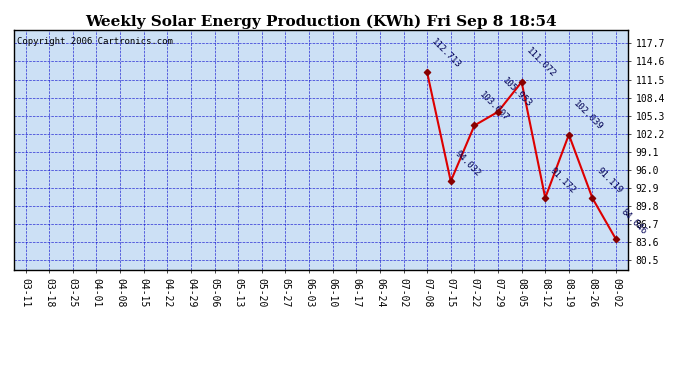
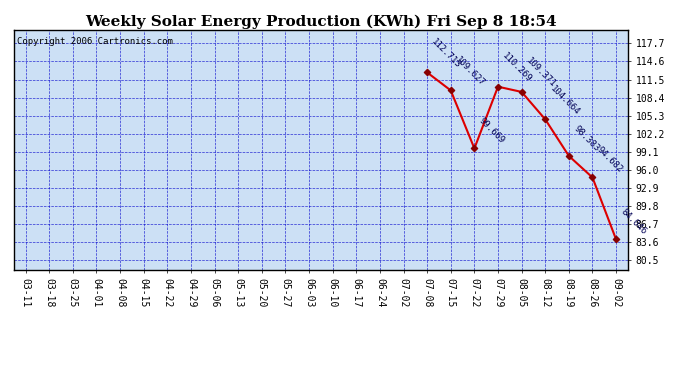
07-15: 94.032 -> 109.627
07-22: 103.607 -> 99.669
07-29: 105.953 -> 110.269
08-05: 111.072 -> 109.371
08-12: 91.172 -> 104.664
08-19: 102.039 -> 98.383
08-26: 91.119 -> 94.682
